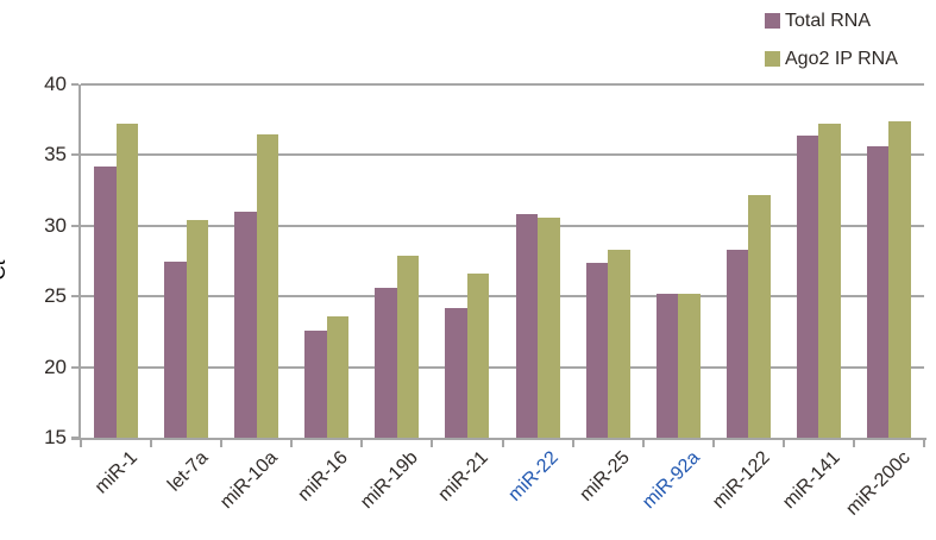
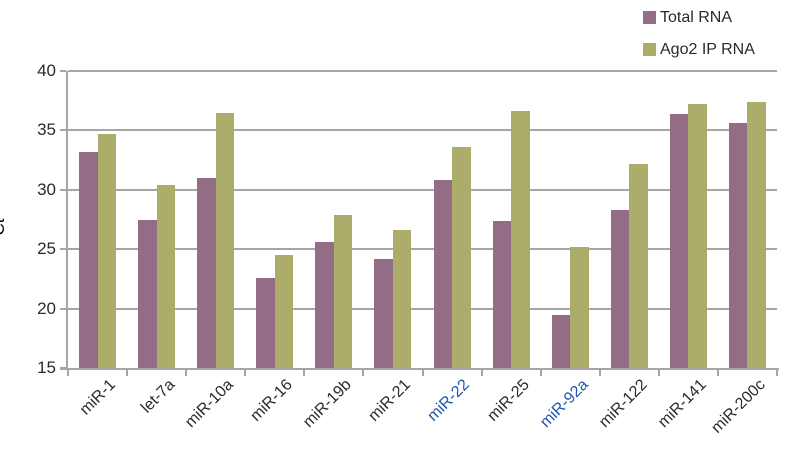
Total RNA/miR-1: 34.2 -> 33.2
Ago2 IP RNA/miR-1: 37.2 -> 34.7
Ago2 IP RNA/miR-16: 23.6 -> 24.5
Ago2 IP RNA/miR-22: 30.6 -> 33.6
Ago2 IP RNA/miR-25: 28.3 -> 36.6
Total RNA/miR-92a: 25.2 -> 19.5
